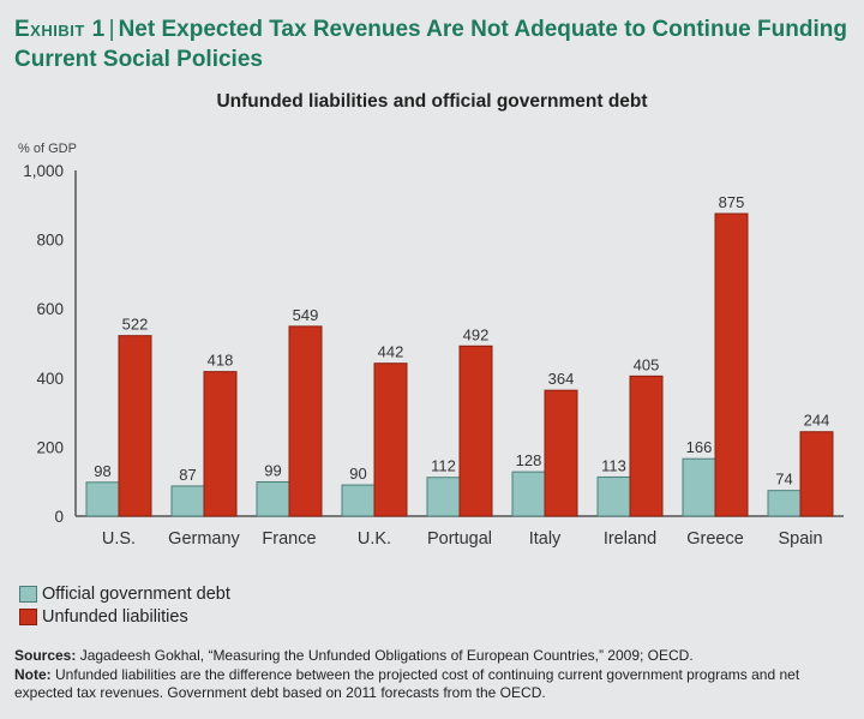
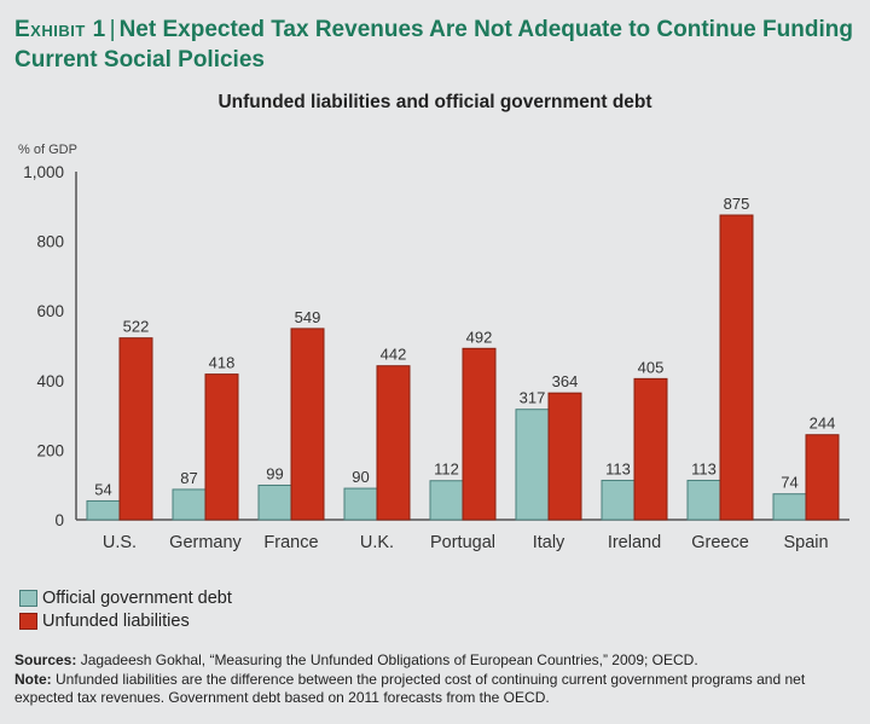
Official government debt/U.S.: 98 -> 54
Official government debt/Italy: 128 -> 317
Official government debt/Greece: 166 -> 113
